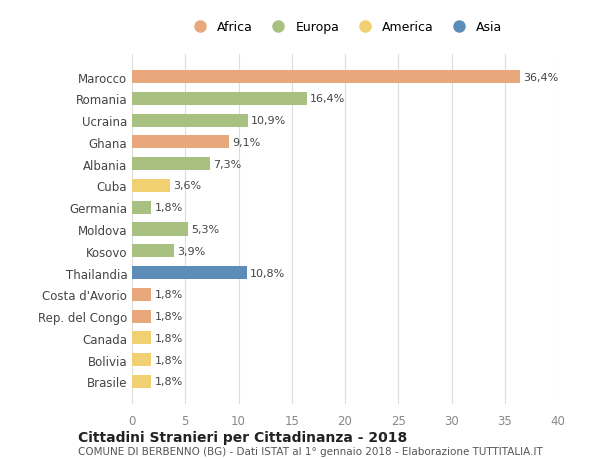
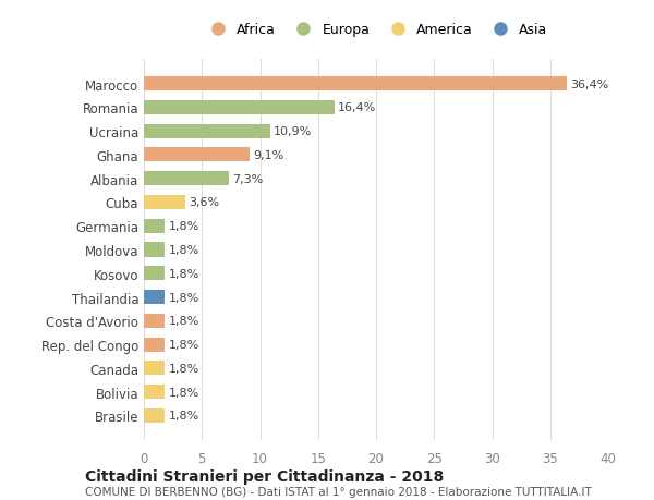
Moldova: 5,3% -> 1,8%
Kosovo: 3,9% -> 1,8%
Thailandia: 10,8% -> 1,8%
